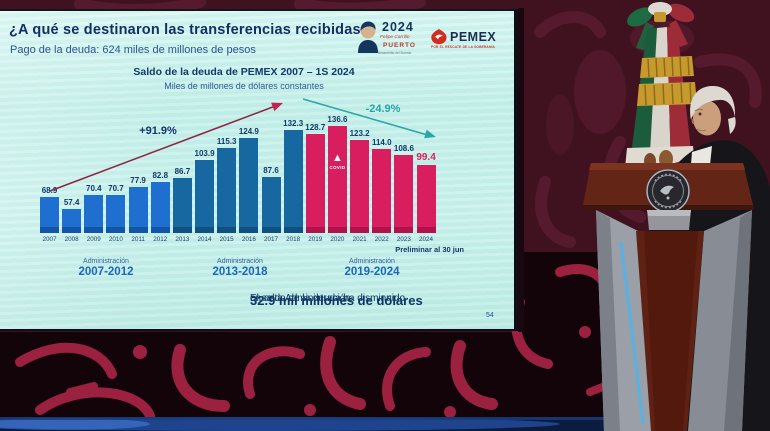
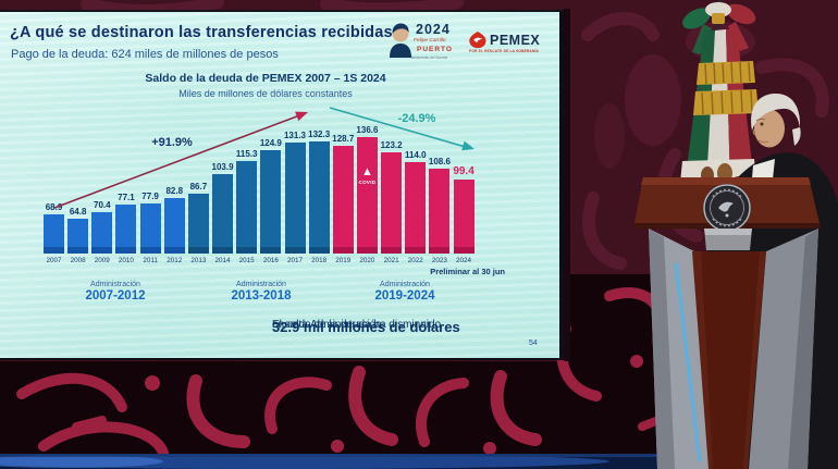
2008: 57.4 -> 64.8
2010: 70.7 -> 77.1
2017: 87.6 -> 131.3
